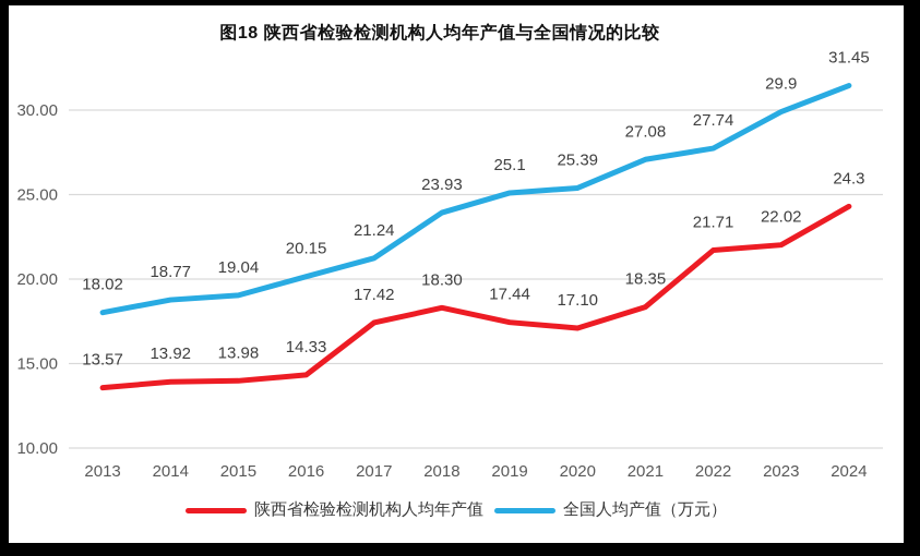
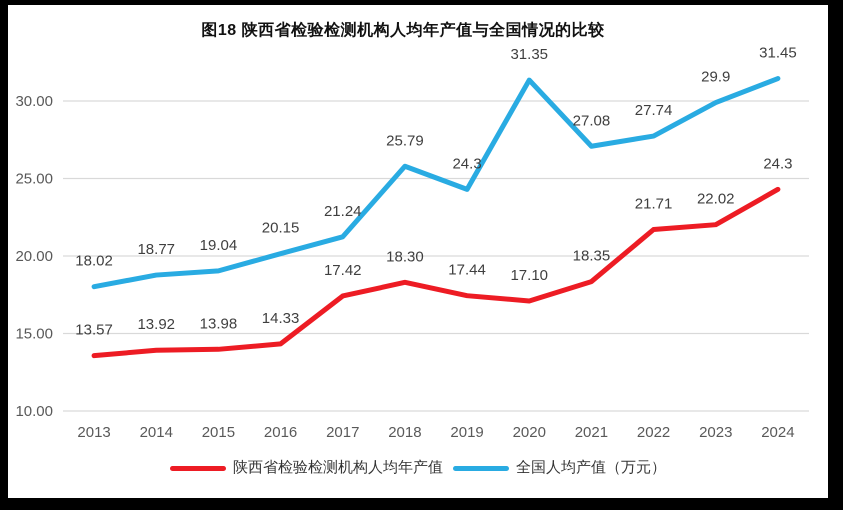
全国人均产值（万元）/2018: 23.93 -> 25.79
全国人均产值（万元）/2019: 25.1 -> 24.3
全国人均产值（万元）/2020: 25.39 -> 31.35
